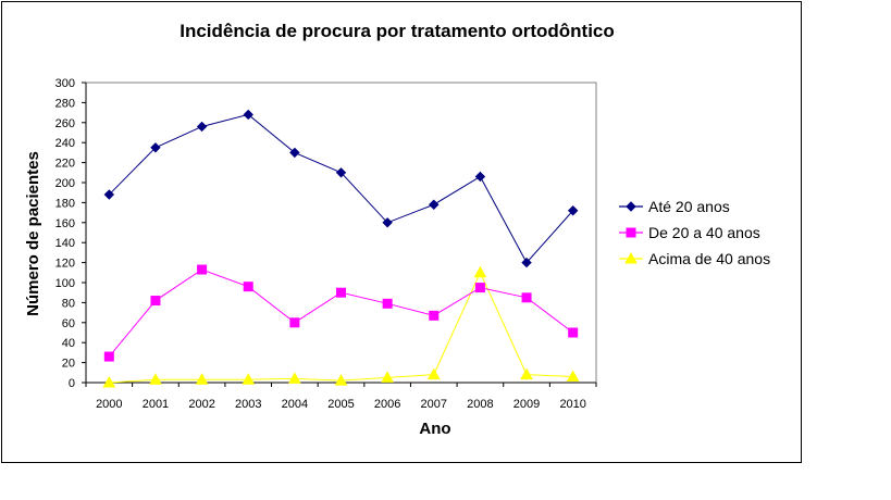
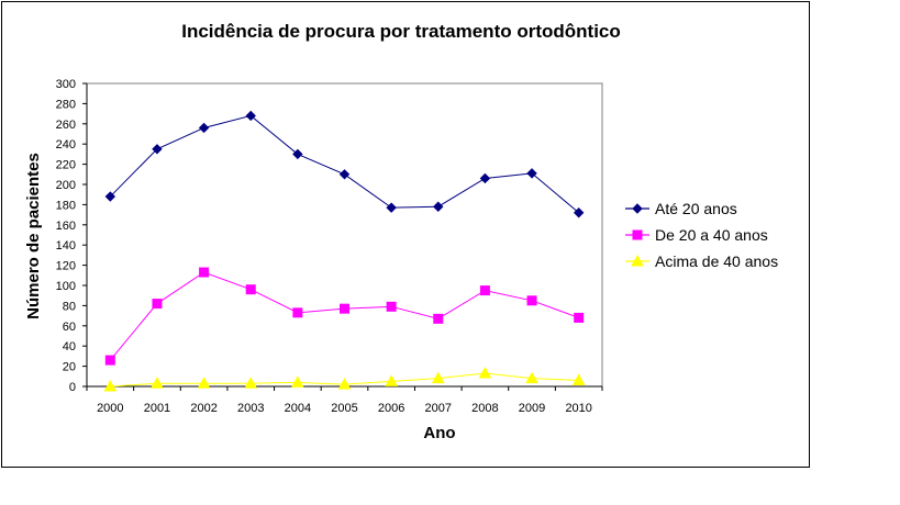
De 20 a 40 anos/2004: 60 -> 70
De 20 a 40 anos/2005: 90 -> 80
Até 20 anos/2006: 160 -> 180
Acima de 40 anos/2008: 110 -> 10
Até 20 anos/2009: 120 -> 210
De 20 a 40 anos/2010: 50 -> 70
